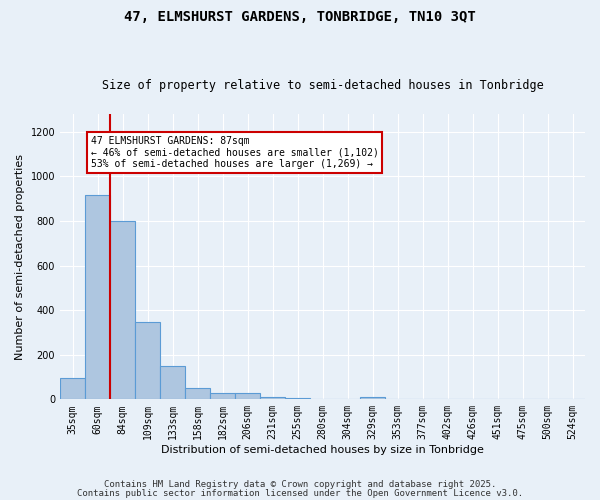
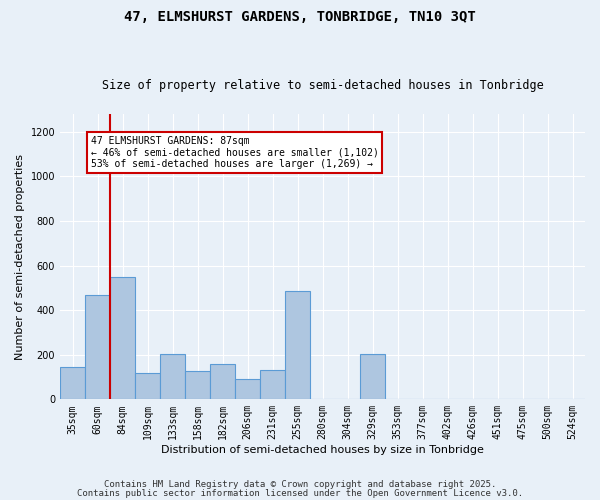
35sqm: 95 -> 145
60sqm: 915 -> 470
84sqm: 800 -> 550
109sqm: 345 -> 120
133sqm: 150 -> 205
158sqm: 52 -> 125
182sqm: 30 -> 160
206sqm: 28 -> 90
231sqm: 12 -> 130
255sqm: 8 -> 485
329sqm: 10 -> 205
